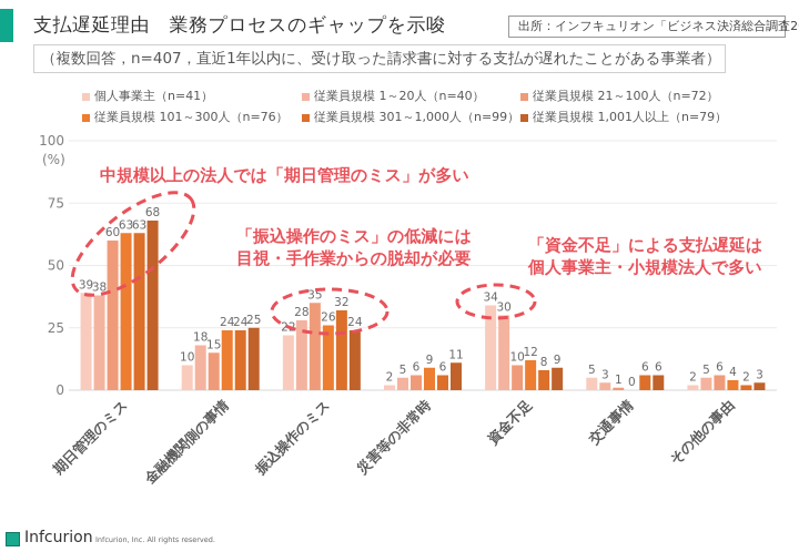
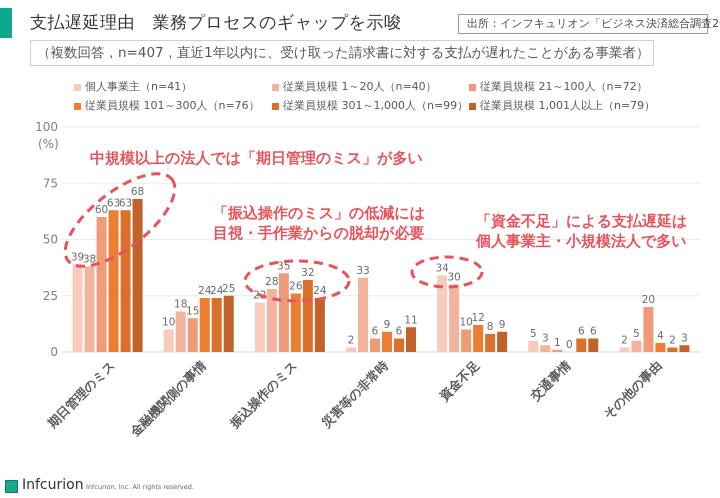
従業員規模 1～20人（n=40）/災害等の非常時: 5 -> 33
従業員規模 21～100人（n=72）/その他の事由: 6 -> 20
